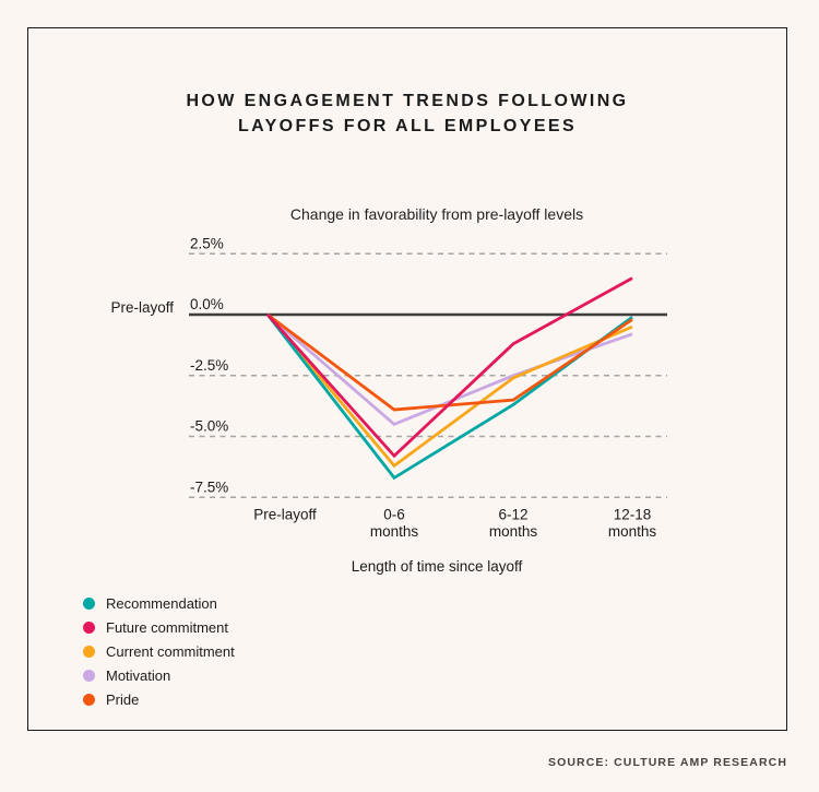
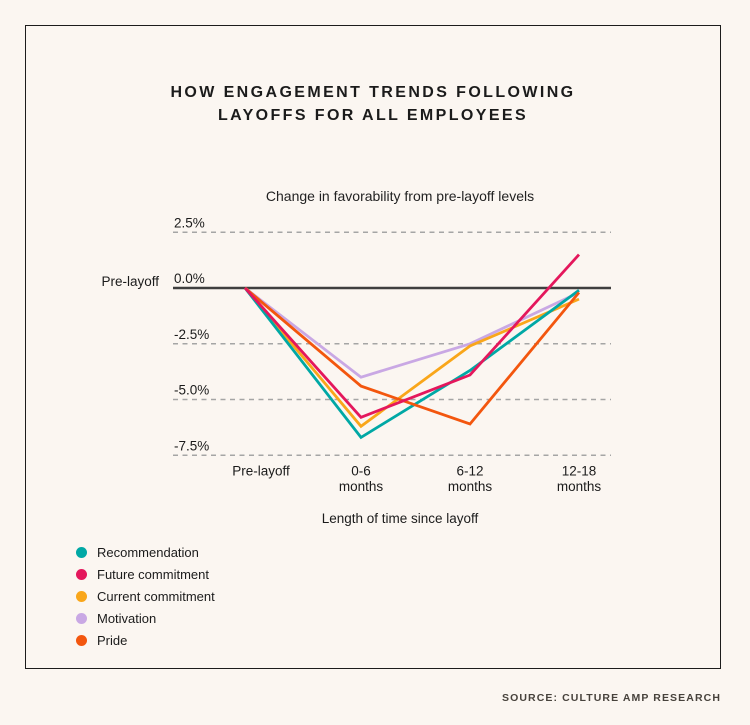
Motivation/0-6 months: -4.5% -> -4.0%
Pride/0-6 months: -3.9% -> -4.4%
Future commitment/6-12 months: -1.2% -> -3.9%
Pride/6-12 months: -3.5% -> -6.1%
Motivation/12-18 months: -0.8% -> -0.2%
